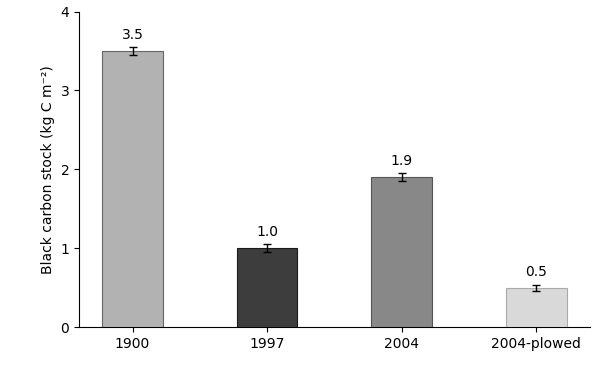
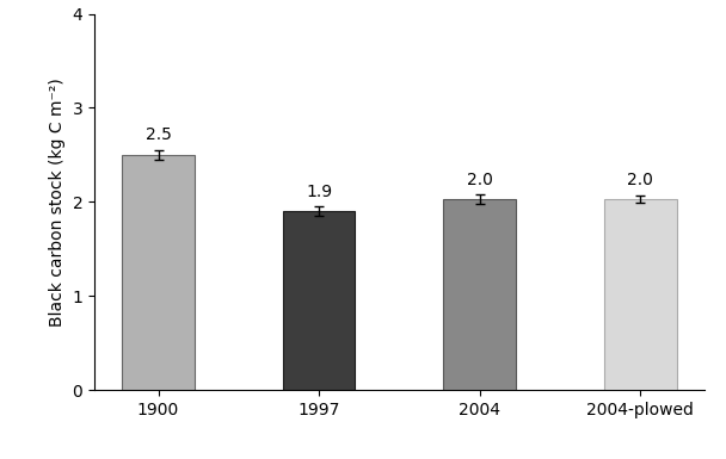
1900: 3.5 -> 2.5
1997: 1.0 -> 1.9
2004: 1.9 -> 2.0
2004-plowed: 0.5 -> 2.0
